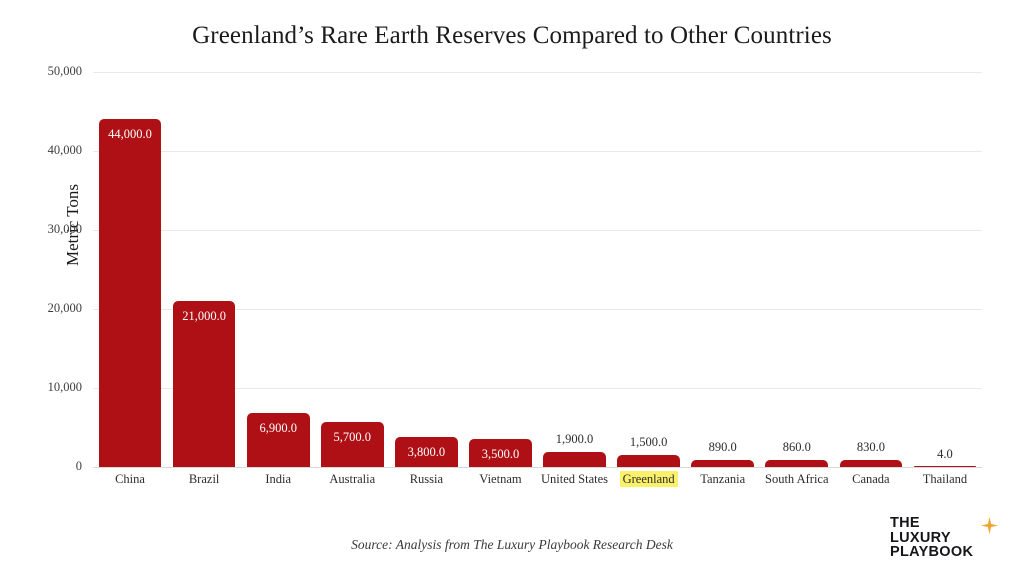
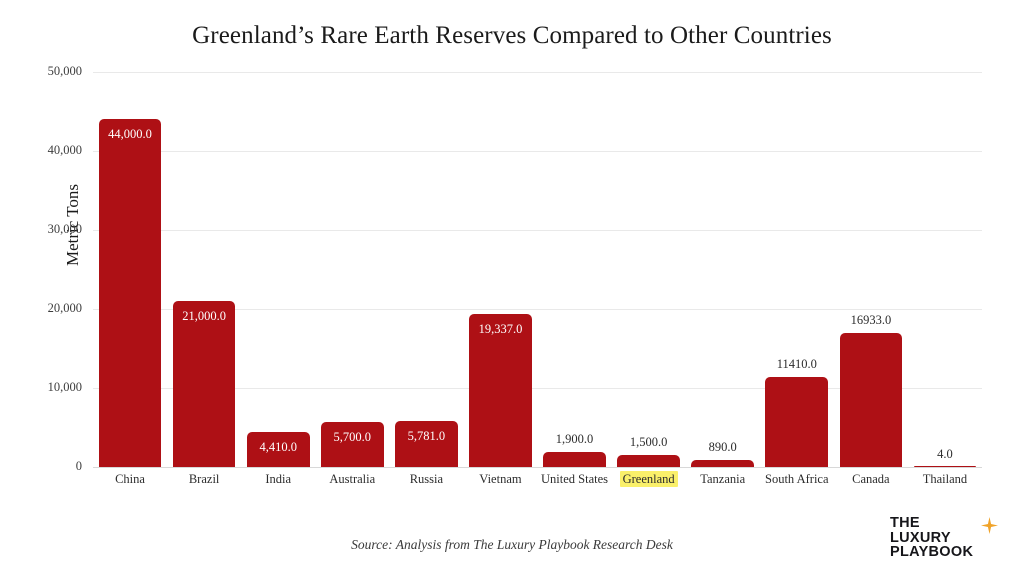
India: 6,900.0 -> 4,410.0
Russia: 3,800.0 -> 5,781.0
Vietnam: 3,500.0 -> 19,337.0
South Africa: 860.0 -> 11410.0
Canada: 830.0 -> 16933.0
